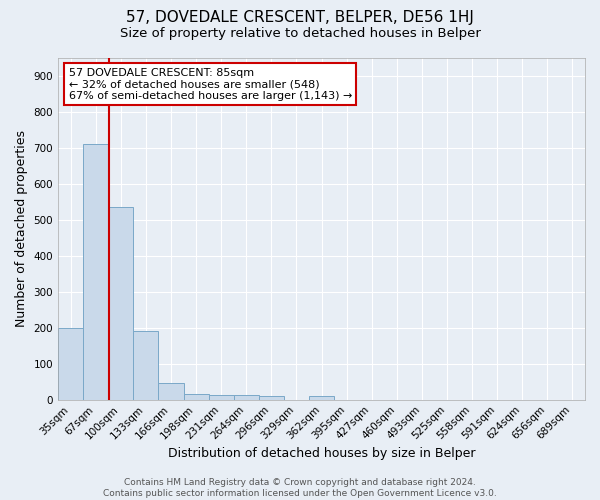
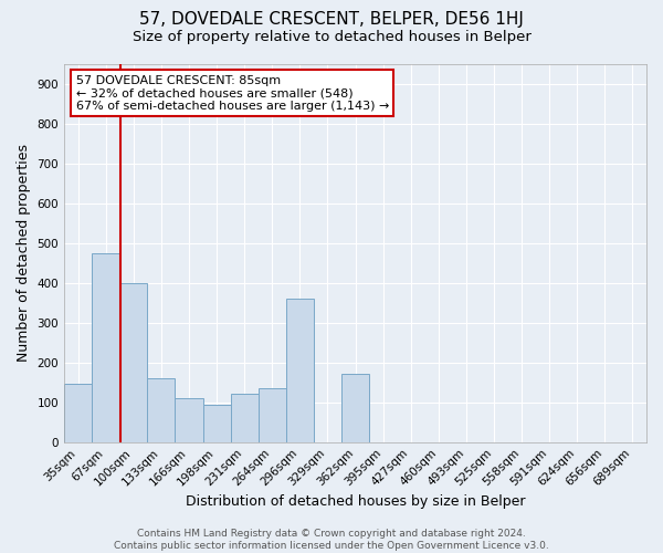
35sqm: 200 -> 145
67sqm: 710 -> 475
100sqm: 535 -> 400
133sqm: 190 -> 160
166sqm: 47 -> 110
198sqm: 17 -> 95
231sqm: 13 -> 120
264sqm: 12 -> 135
296sqm: 10 -> 360
362sqm: 10 -> 170
